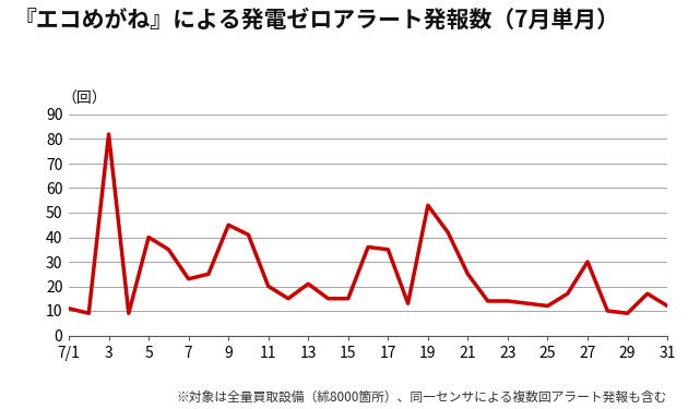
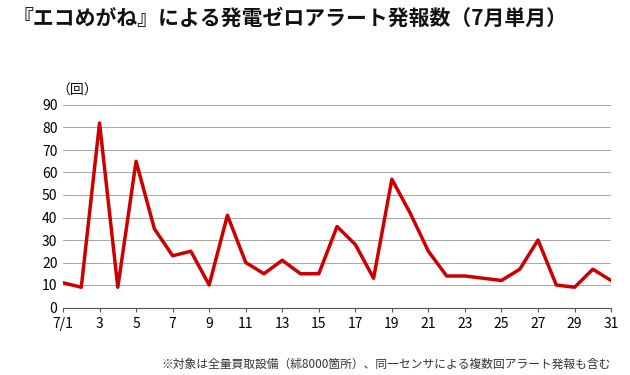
5: 40 -> 65
9: 45 -> 10
17: 35 -> 28
19: 53 -> 57
